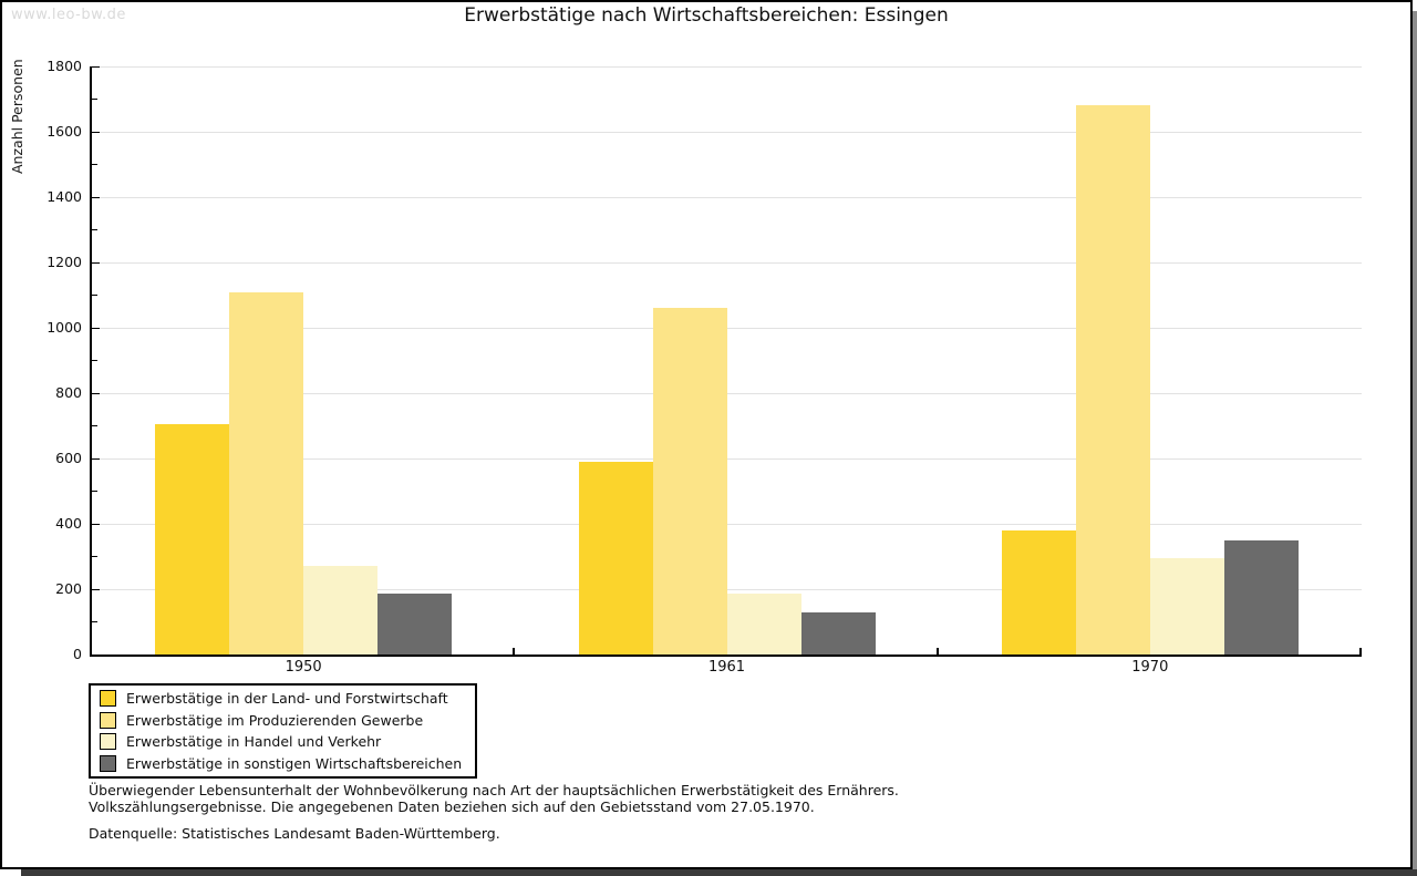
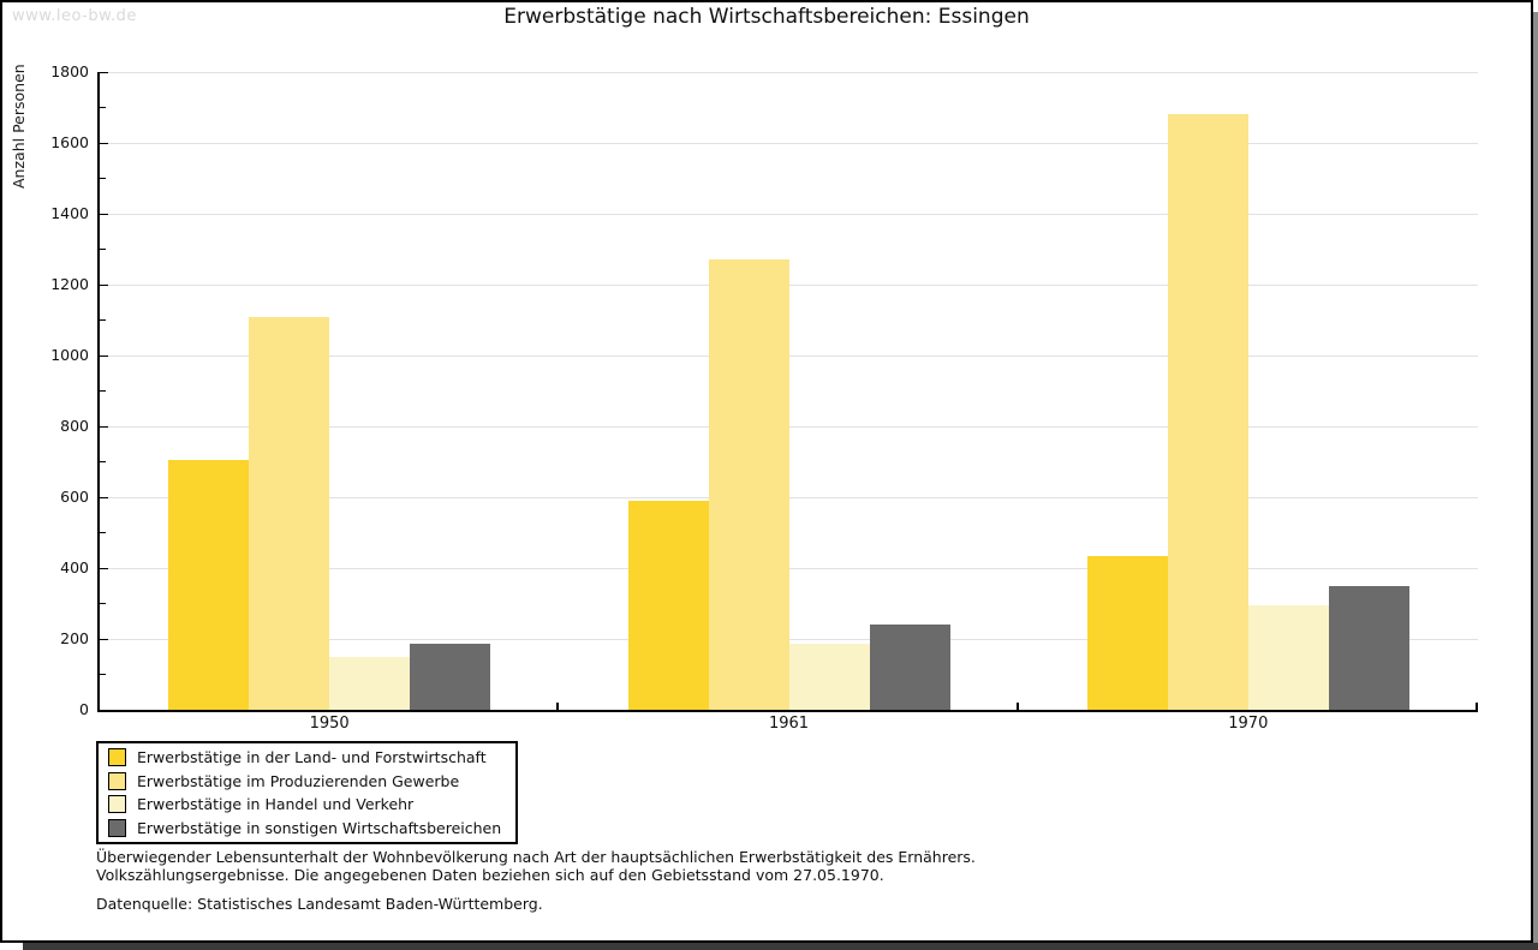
Erwerbstätige in Handel und Verkehr/1950: 270 -> 150
Erwerbstätige im Produzierenden Gewerbe/1961: 1060 -> 1270
Erwerbstätige in sonstigen Wirtschaftsbereichen/1961: 130 -> 240
Erwerbstätige in der Land- und Forstwirtschaft/1970: 380 -> 440
